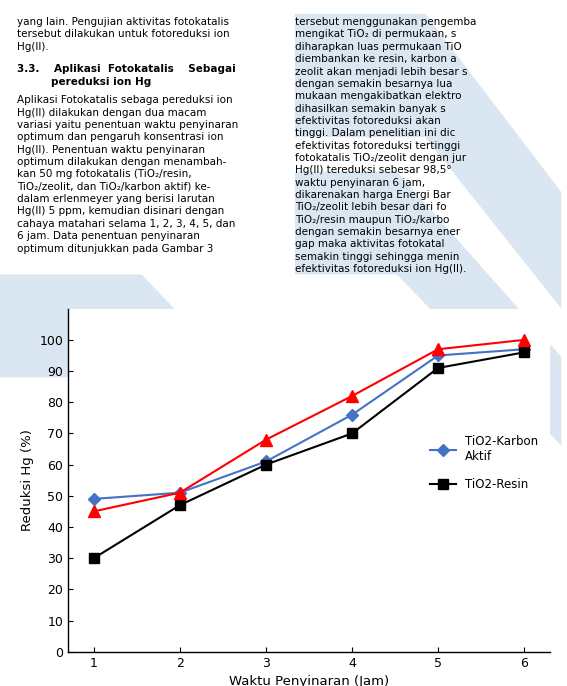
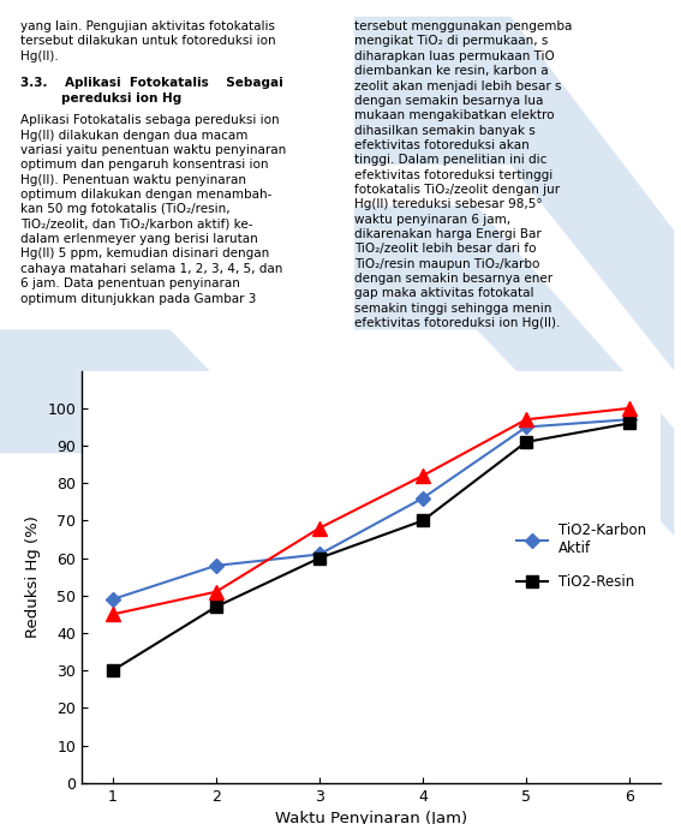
TiO2-Karbon Aktif/2: 51 -> 58
